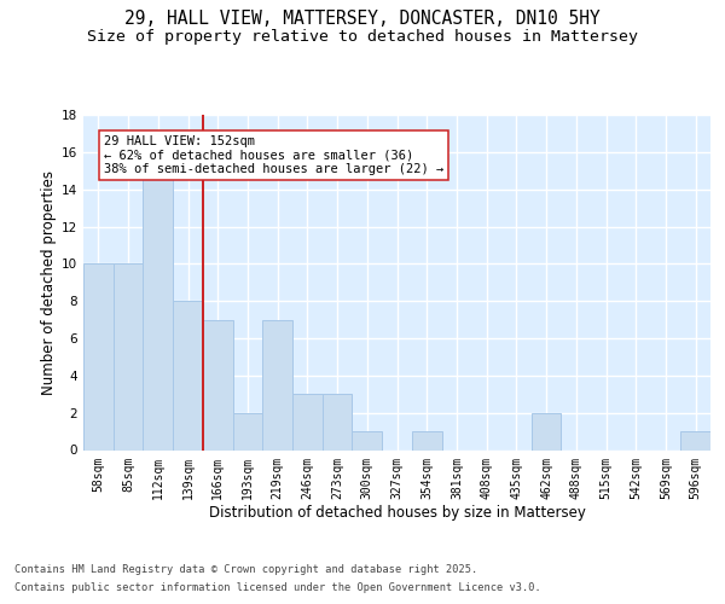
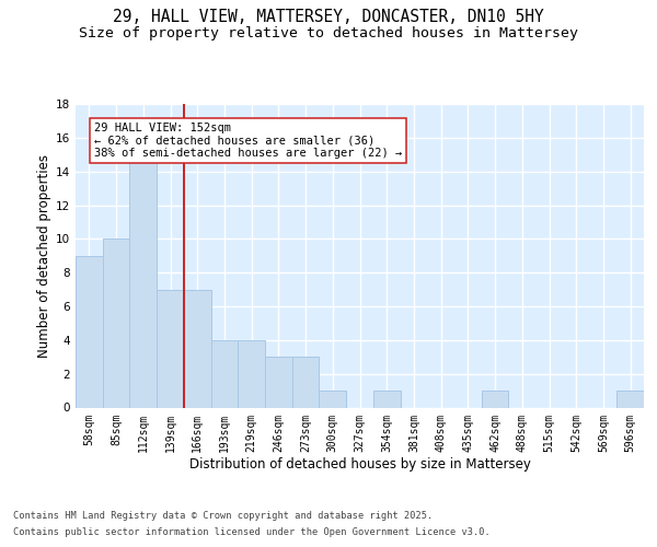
58sqm: 10 -> 9
139sqm: 8 -> 7
193sqm: 2 -> 4
219sqm: 7 -> 4
462sqm: 2 -> 1
